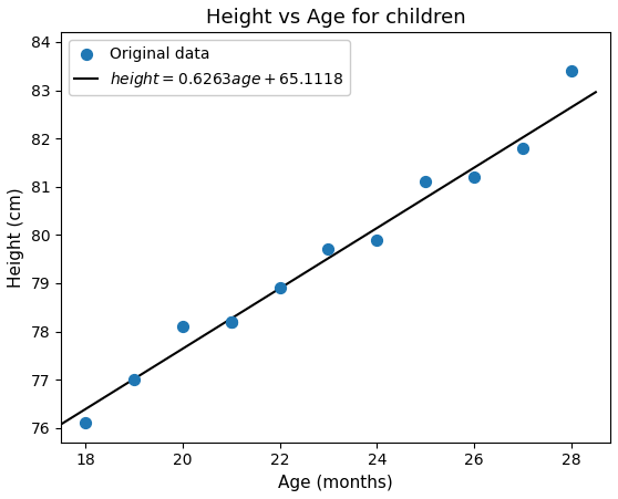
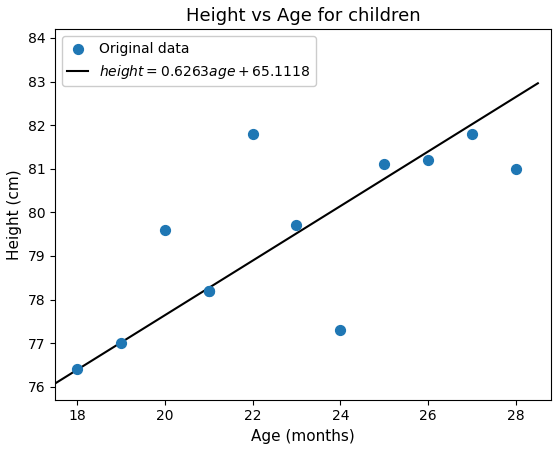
Original data/18: 76.1 -> 76.4
Original data/20: 78.1 -> 79.6
Original data/22: 78.9 -> 81.8
Original data/24: 79.9 -> 77.3
Original data/28: 83.4 -> 81.0
